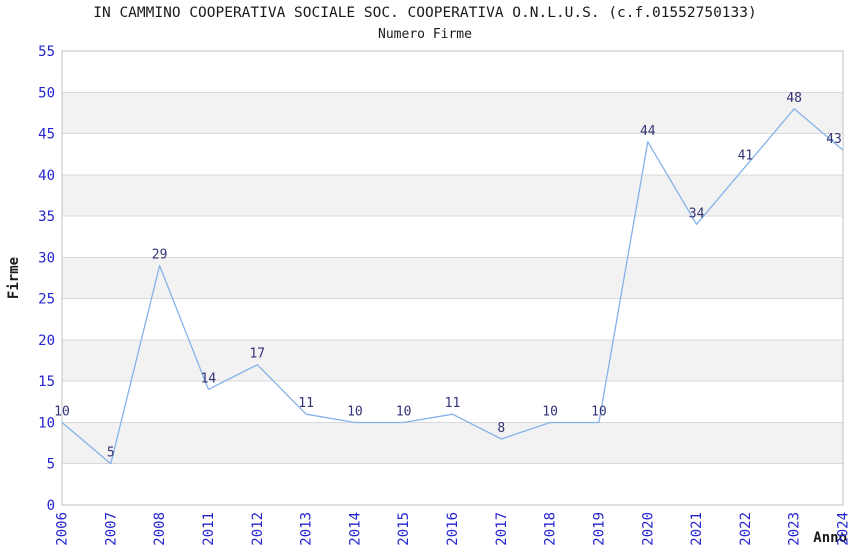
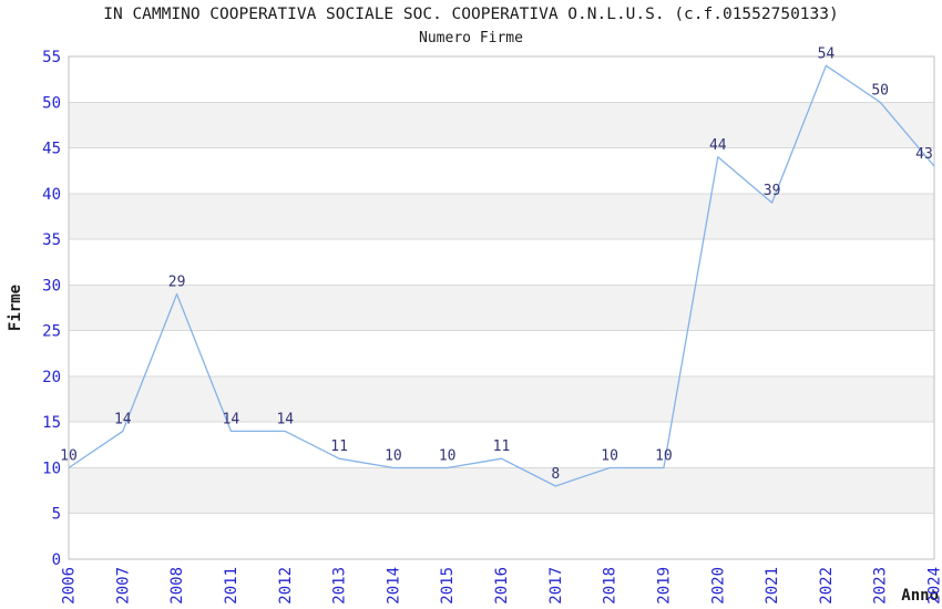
2007: 5 -> 14
2012: 17 -> 14
2021: 34 -> 39
2022: 41 -> 54
2023: 48 -> 50
